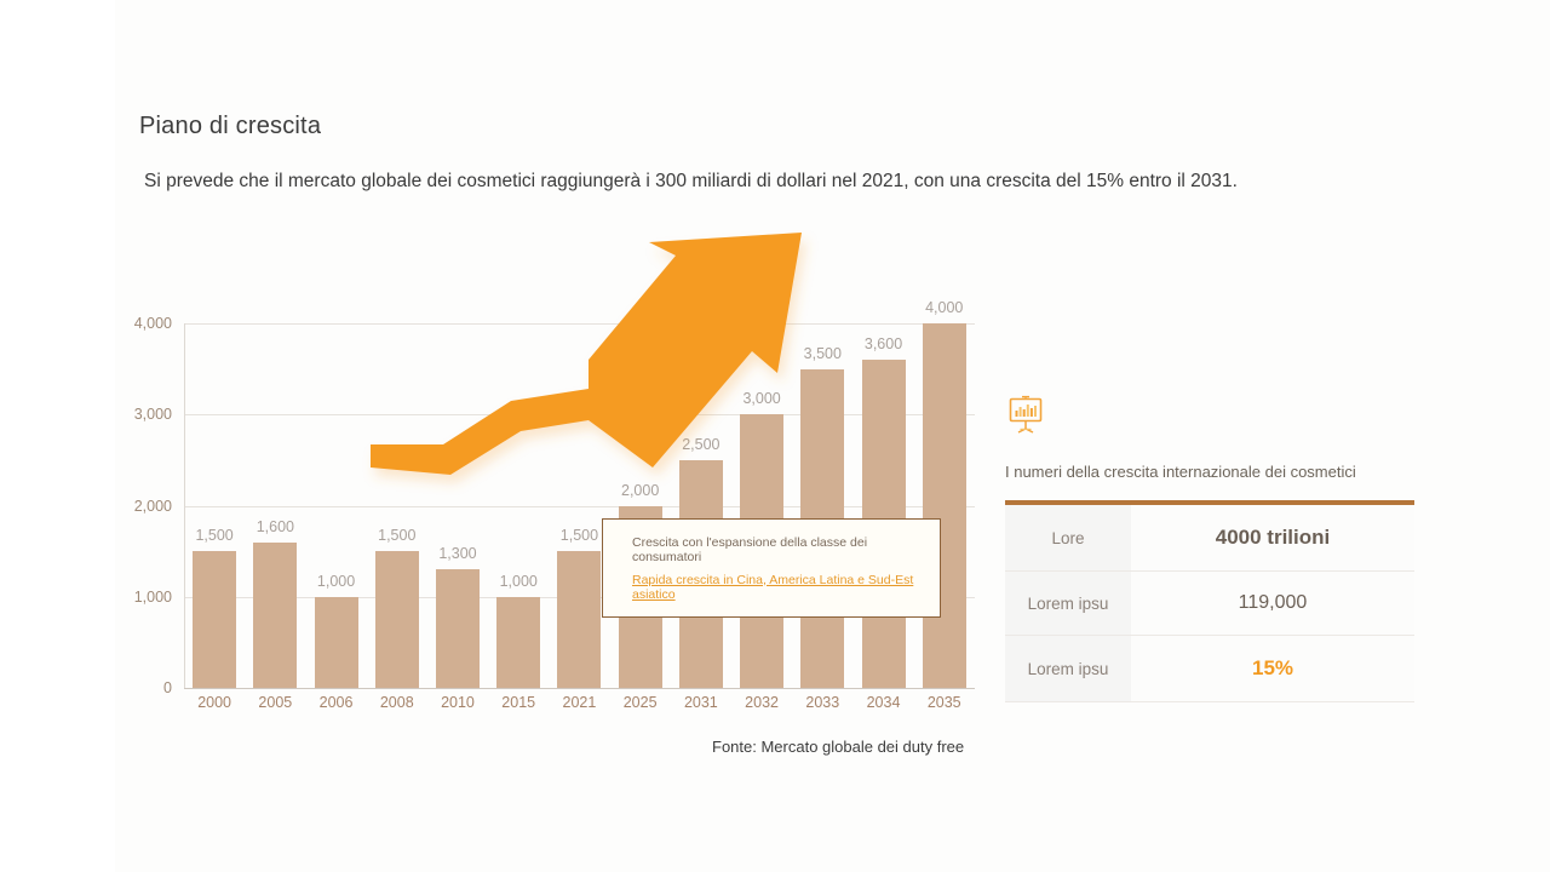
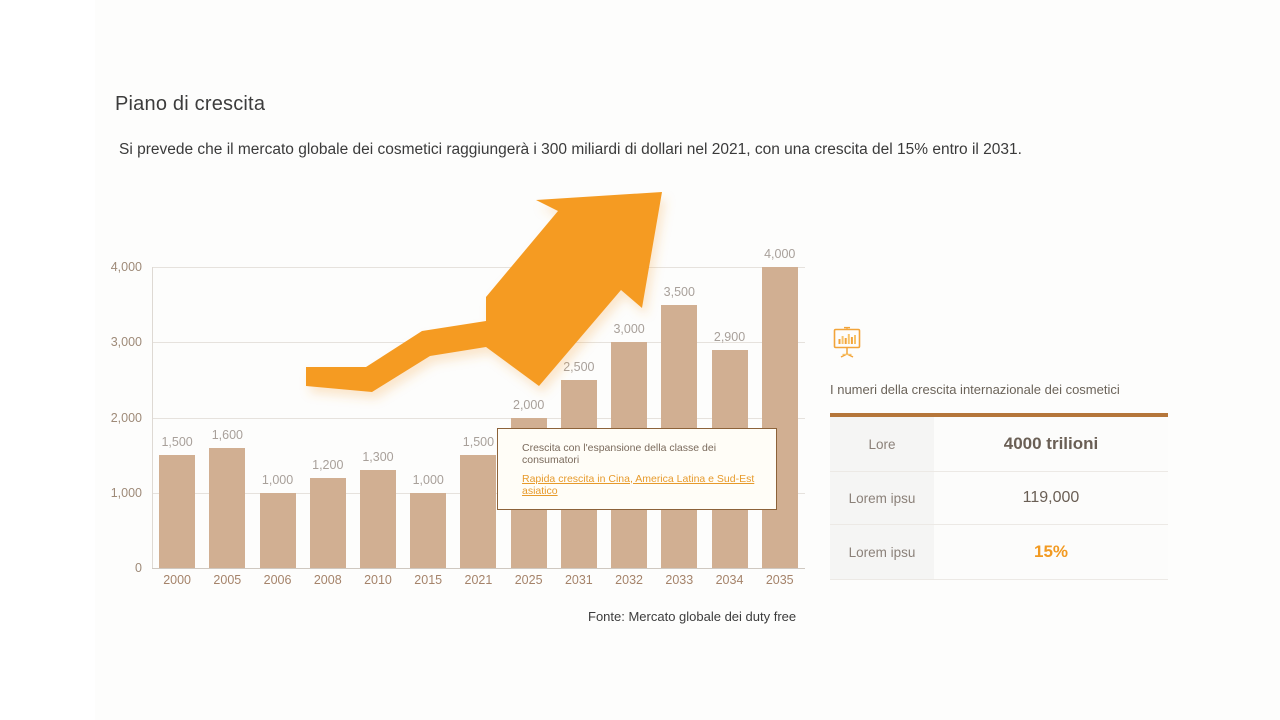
2008: 1,500 -> 1,200
2034: 3,600 -> 2,900
